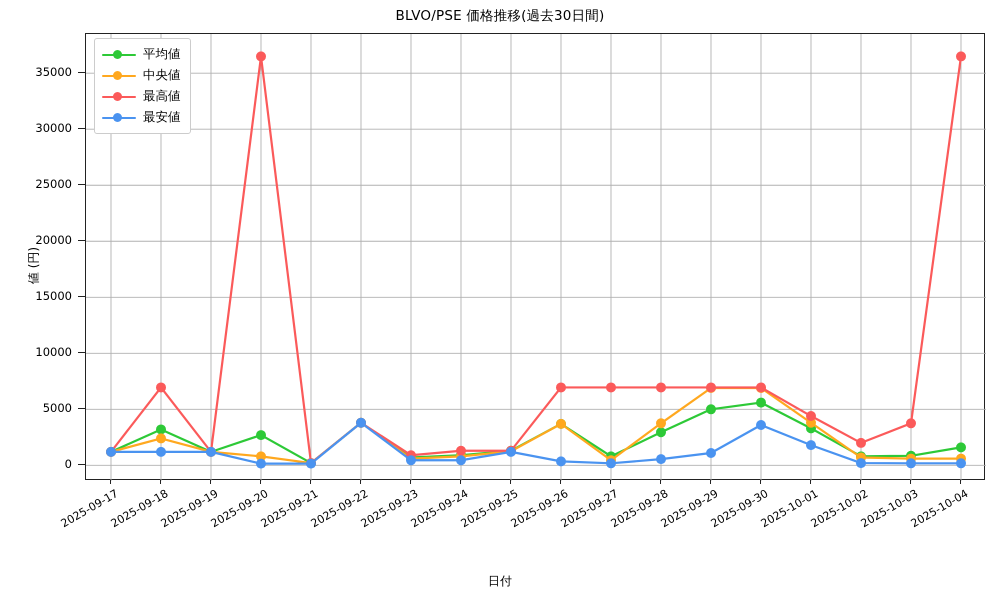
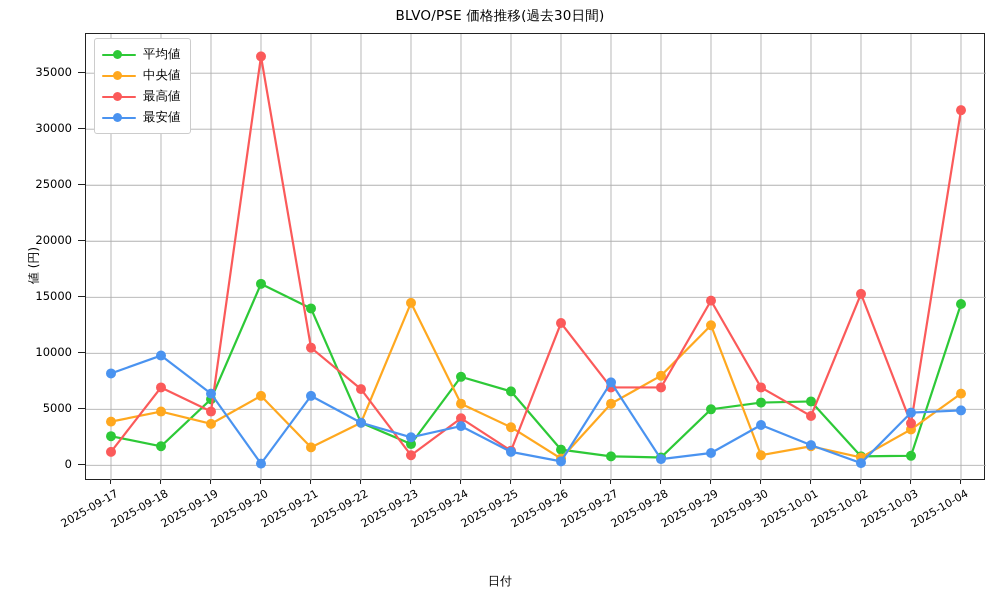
平均値/2025-09-17: 1200 -> 2600
中央値/2025-09-17: 1200 -> 3900
最安値/2025-09-17: 1200 -> 8200
平均値/2025-09-18: 3200 -> 1700
中央値/2025-09-18: 2400 -> 4800
最安値/2025-09-18: 1200 -> 9800
平均値/2025-09-19: 1200 -> 5900
中央値/2025-09-19: 1200 -> 3700
最高値/2025-09-19: 1200 -> 4800
最安値/2025-09-19: 1200 -> 6400
平均値/2025-09-20: 2700 -> 16200
中央値/2025-09-20: 800 -> 6200
平均値/2025-09-21: 200 -> 14000
中央値/2025-09-21: 200 -> 1600
最高値/2025-09-21: 200 -> 10500
最安値/2025-09-21: 200 -> 6200
最高値/2025-09-22: 3800 -> 6800
平均値/2025-09-23: 700 -> 1900
中央値/2025-09-23: 600 -> 14500
最安値/2025-09-23: 400 -> 2500
平均値/2025-09-24: 900 -> 7900
中央値/2025-09-24: 800 -> 5500
最高値/2025-09-24: 1300 -> 4200
最安値/2025-09-24: 400 -> 3500
平均値/2025-09-25: 1300 -> 6600
中央値/2025-09-25: 1200 -> 3400
平均値/2025-09-26: 3700 -> 1400
中央値/2025-09-26: 3700 -> 600
最高値/2025-09-26: 7000 -> 12700
中央値/2025-09-27: 400 -> 5500
最安値/2025-09-27: 200 -> 7400
平均値/2025-09-28: 3000 -> 700
中央値/2025-09-28: 3800 -> 8000
中央値/2025-09-29: 6900 -> 12500
最高値/2025-09-29: 7000 -> 14700
中央値/2025-09-30: 6900 -> 900
平均値/2025-10-01: 3300 -> 5700
中央値/2025-10-01: 3800 -> 1700
最高値/2025-10-02: 2000 -> 15300
中央値/2025-10-03: 600 -> 3200
最安値/2025-10-03: 200 -> 4700
平均値/2025-10-04: 1600 -> 14400
中央値/2025-10-04: 600 -> 6400
最高値/2025-10-04: 36500 -> 31700
最安値/2025-10-04: 200 -> 4900
